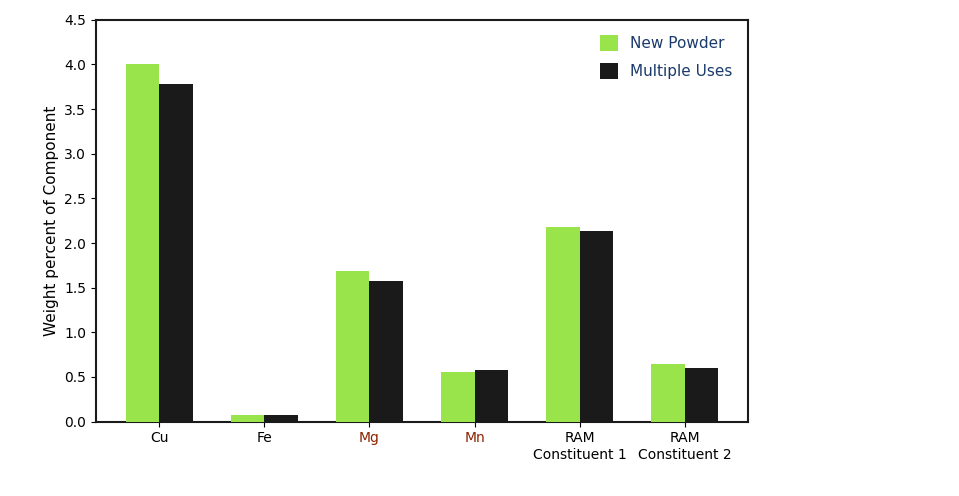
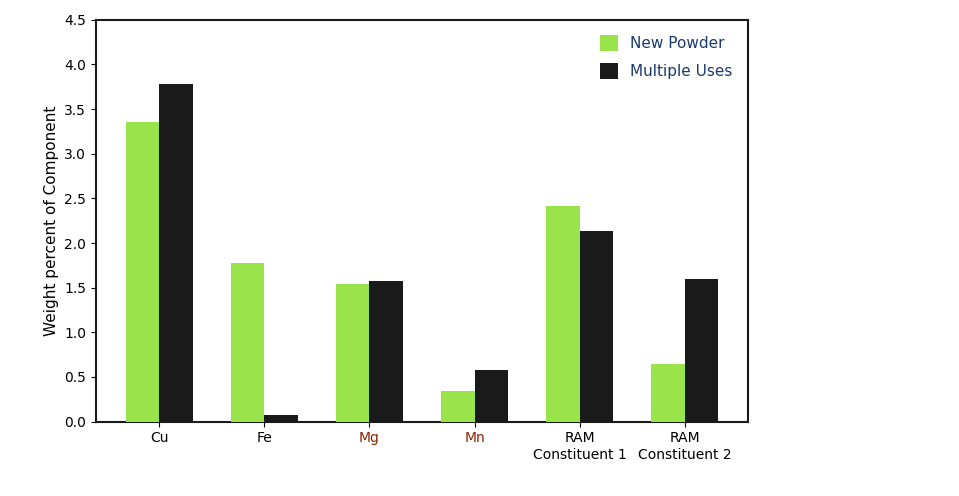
New Powder/Cu: 4.00 -> 3.36
New Powder/Fe: 0.07 -> 1.78
New Powder/Mg: 1.69 -> 1.54
New Powder/Mn: 0.55 -> 0.34
New Powder/RAM Constituent 1: 2.18 -> 2.42
Multiple Uses/RAM Constituent 2: 0.60 -> 1.60
